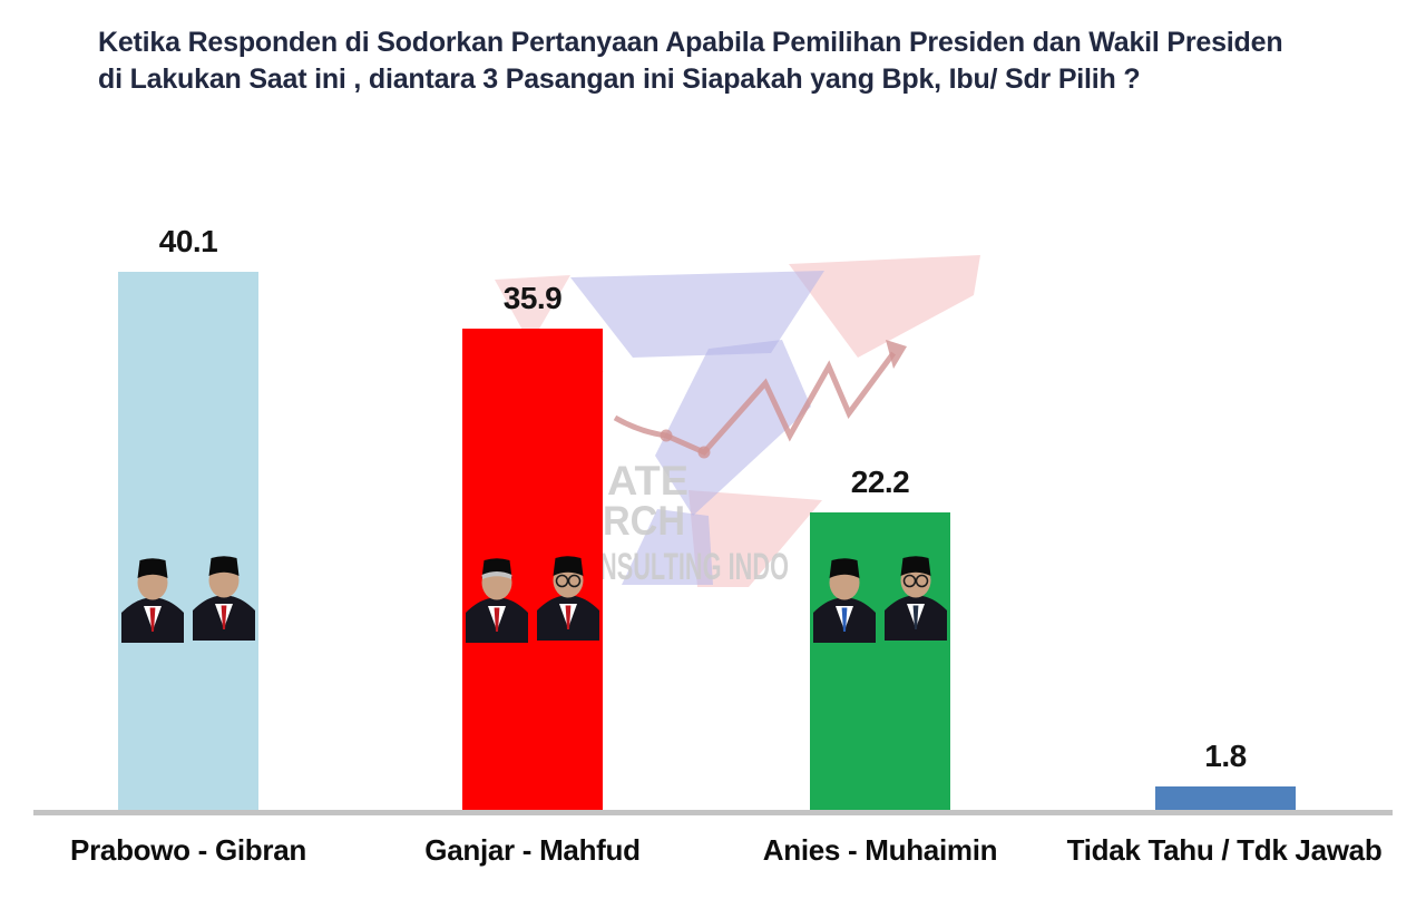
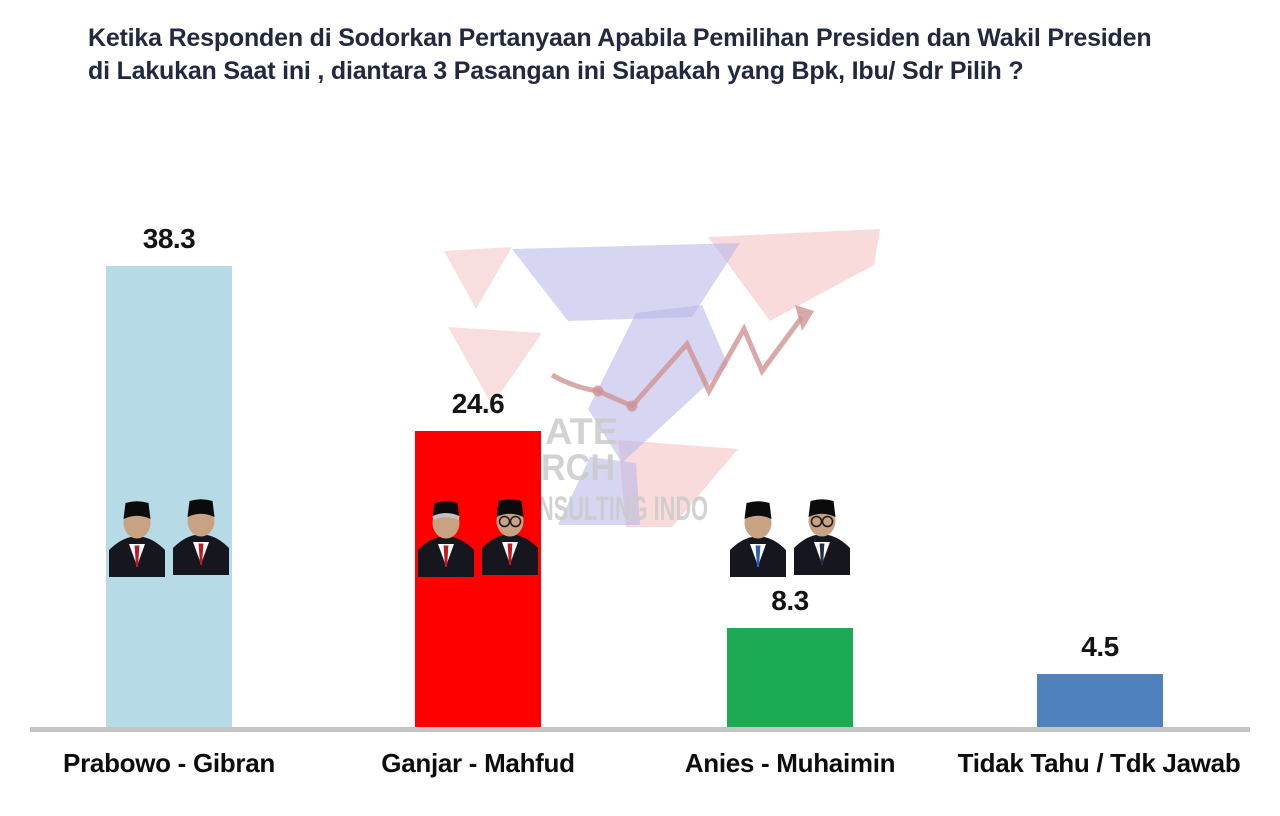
Prabowo - Gibran: 40.1 -> 38.3
Ganjar - Mahfud: 35.9 -> 24.6
Anies - Muhaimin: 22.2 -> 8.3
Tidak Tahu / Tdk Jawab: 1.8 -> 4.5
